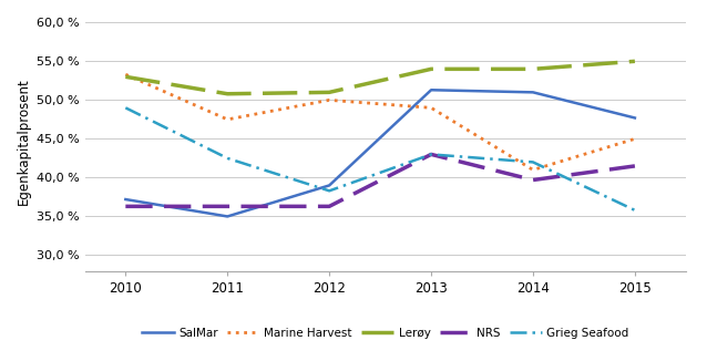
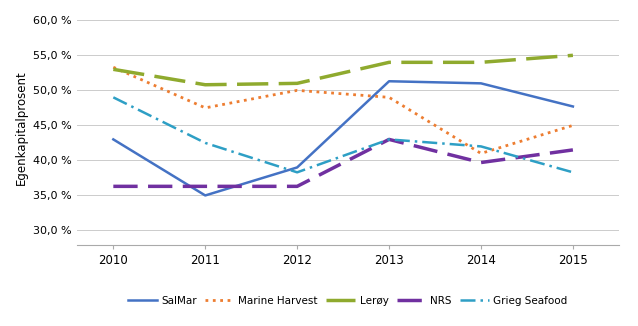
SalMar/2010: 37,2 % -> 43,0 %
Grieg Seafood/2015: 35,8 % -> 38,3 %
